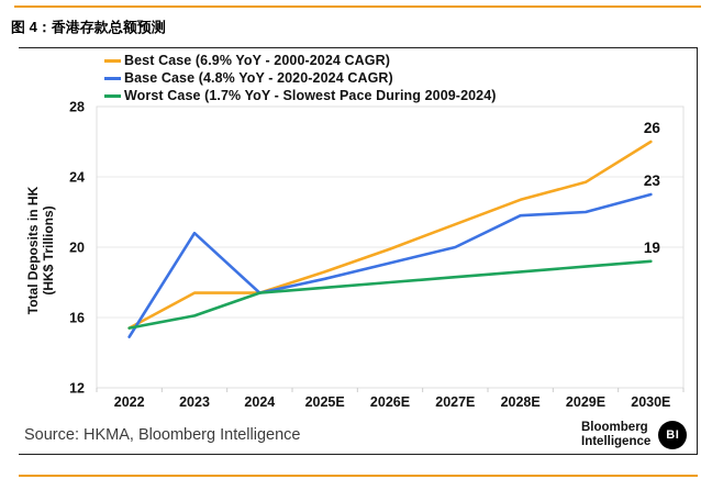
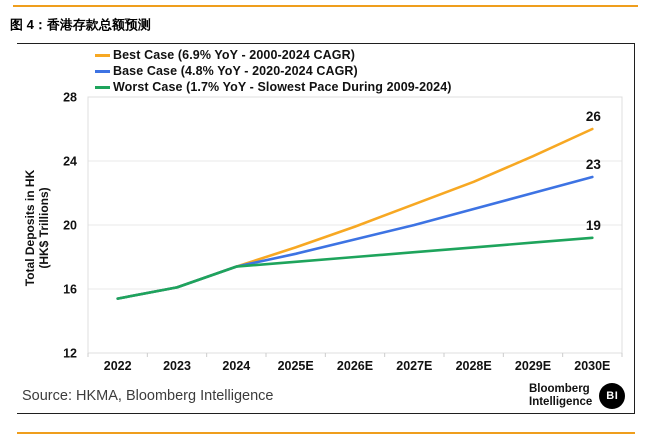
Base Case (4.8% YoY - 2020-2024 CAGR)/2022: 14.9 -> 15.4
Best Case (6.9% YoY - 2000-2024 CAGR)/2023: 17.4 -> 16.1
Base Case (4.8% YoY - 2020-2024 CAGR)/2023: 20.8 -> 16.1
Base Case (4.8% YoY - 2020-2024 CAGR)/2028E: 21.8 -> 21.0
Best Case (6.9% YoY - 2000-2024 CAGR)/2029E: 23.7 -> 24.3
